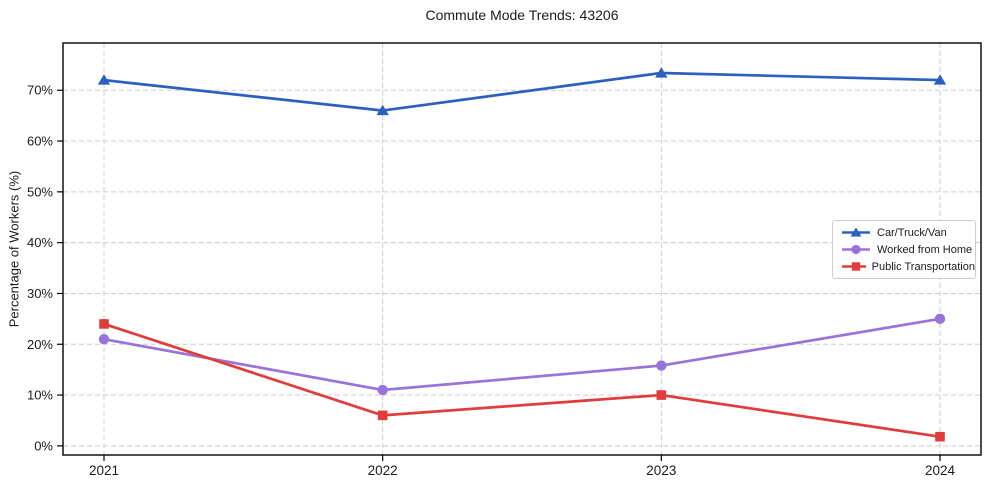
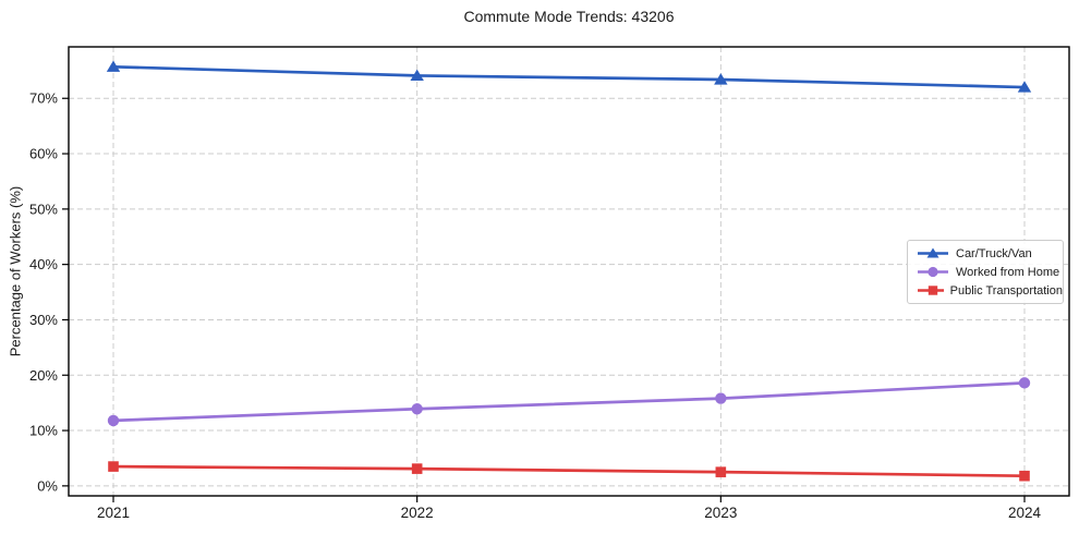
Car/Truck/Van/2021: 72% -> 76%
Worked from Home/2021: 21% -> 12%
Public Transportation/2021: 24% -> 4%
Car/Truck/Van/2022: 66% -> 74%
Worked from Home/2022: 11% -> 14%
Public Transportation/2022: 6% -> 3%
Public Transportation/2023: 10% -> 2%
Worked from Home/2024: 25% -> 19%
